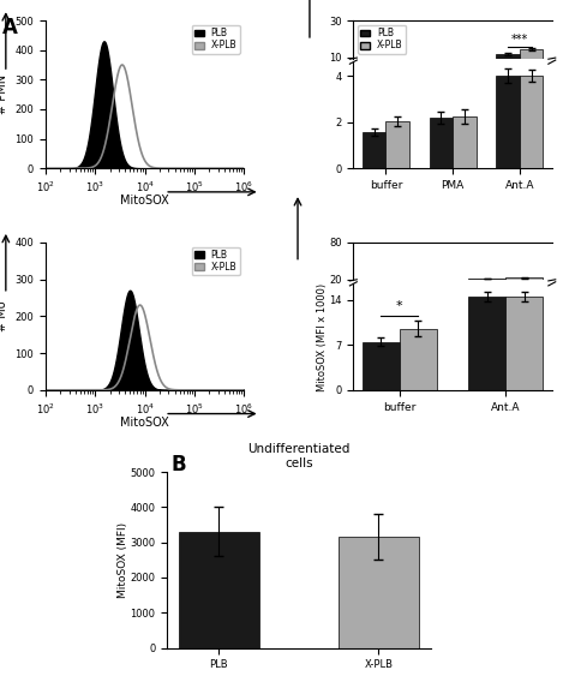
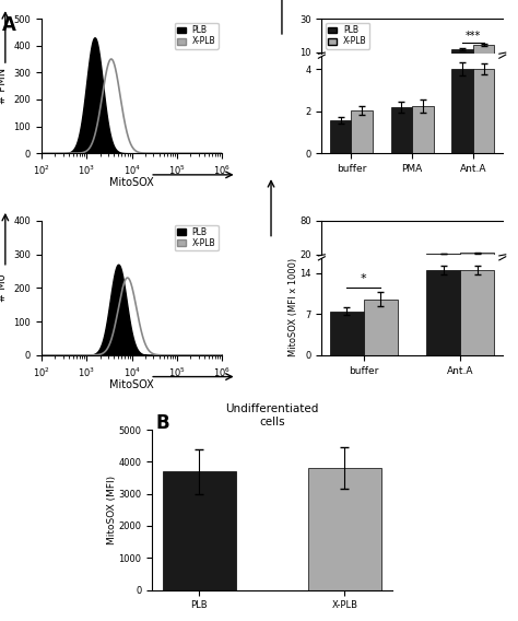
Undifferentiated cells/PLB: 3300 -> 3700
Undifferentiated cells/X-PLB: 3150 -> 3800
